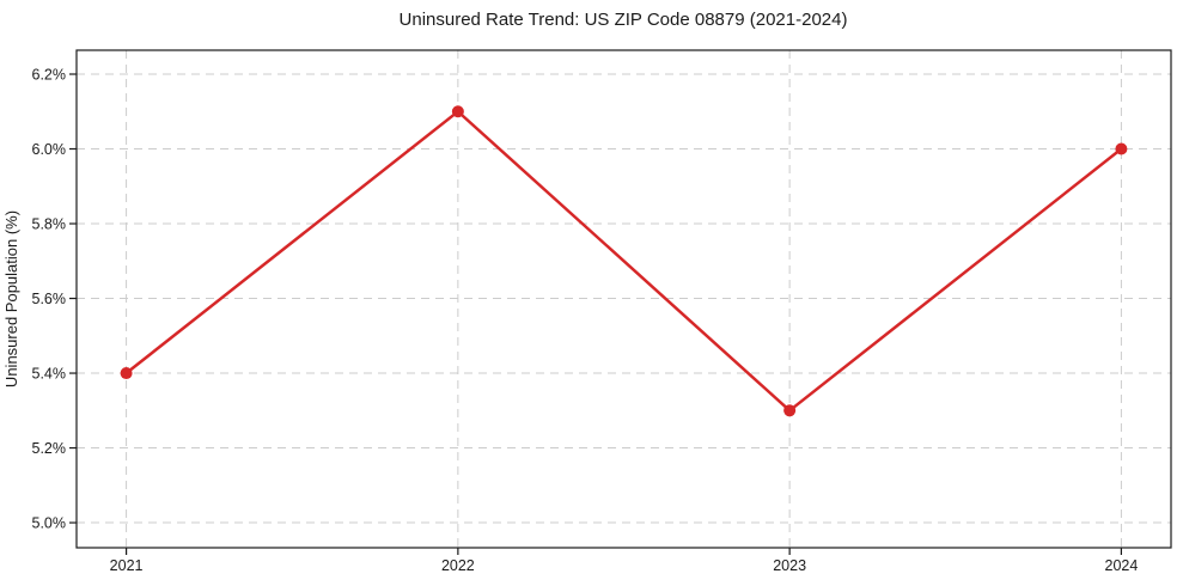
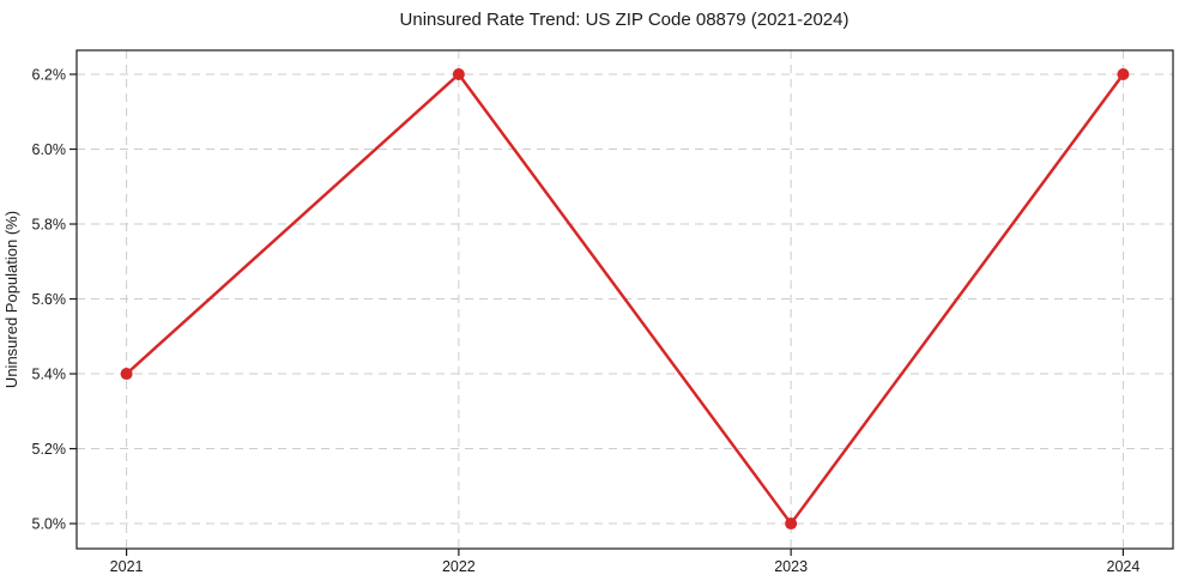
2022: 6.1% -> 6.2%
2023: 5.3% -> 5.0%
2024: 6.0% -> 6.2%
